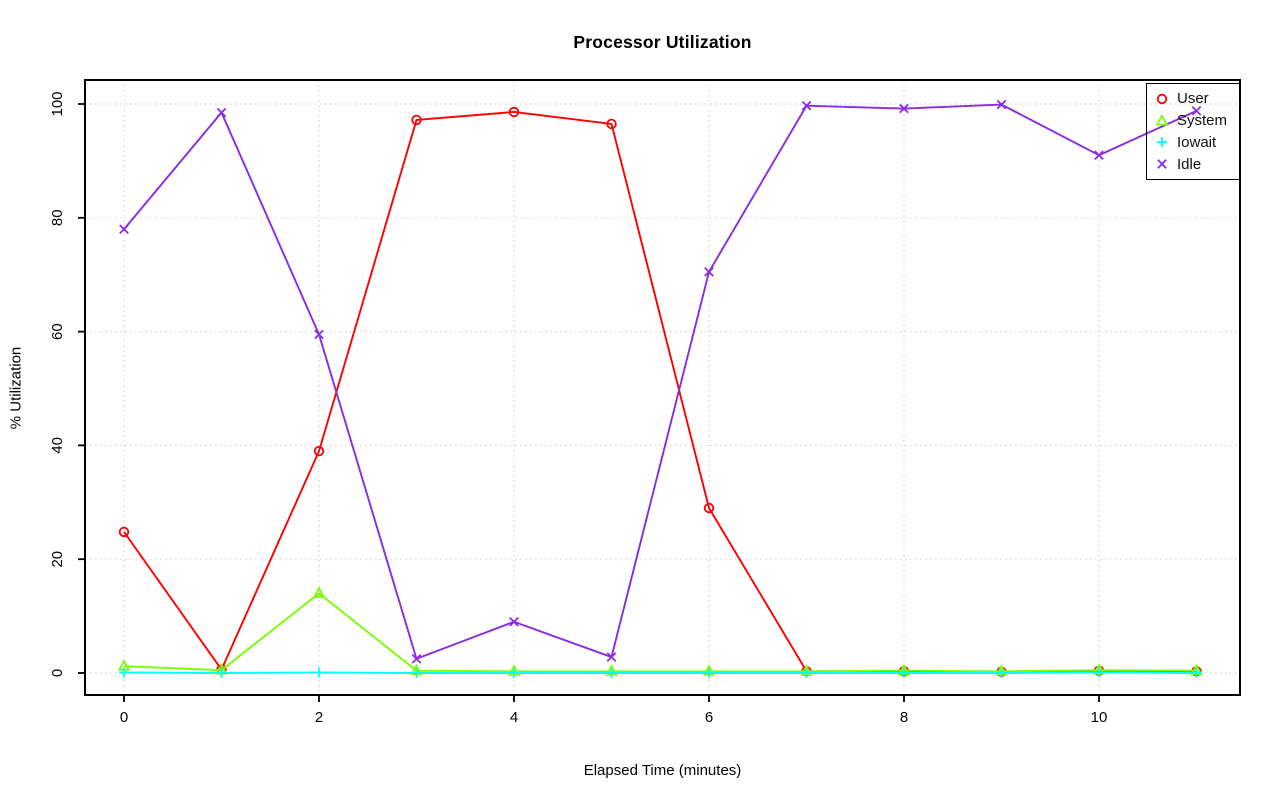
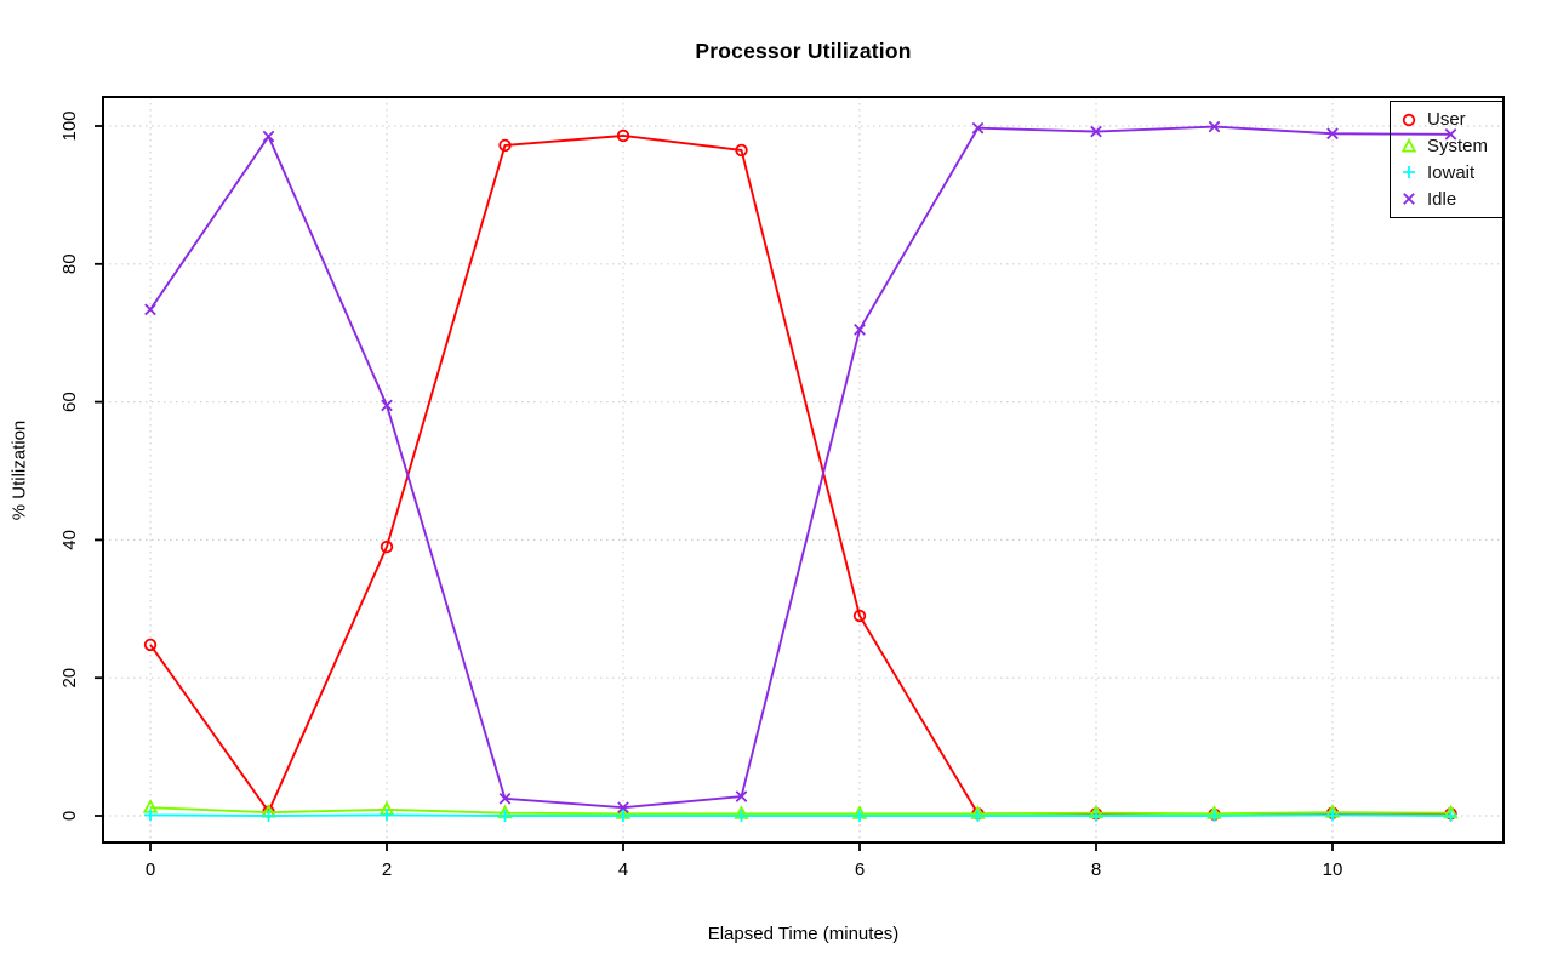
Idle/0: 78 -> 73
System/2: 14 -> 1
Idle/4: 9 -> 1
Idle/10: 91 -> 99
